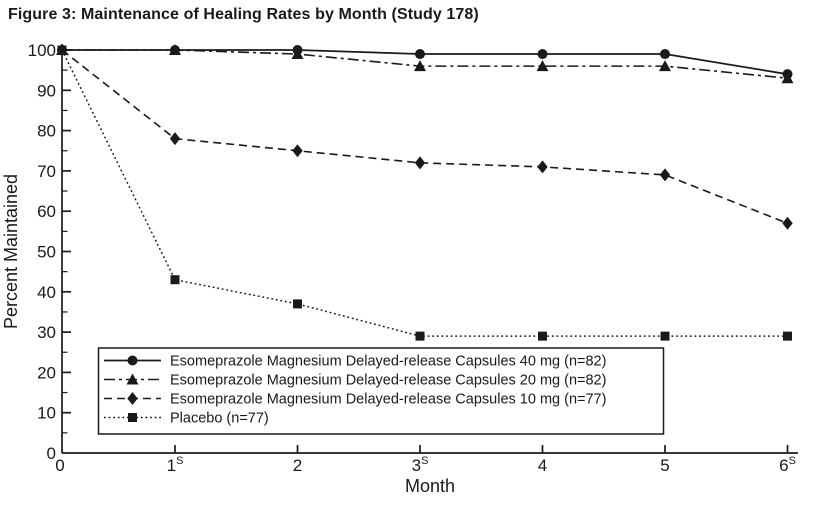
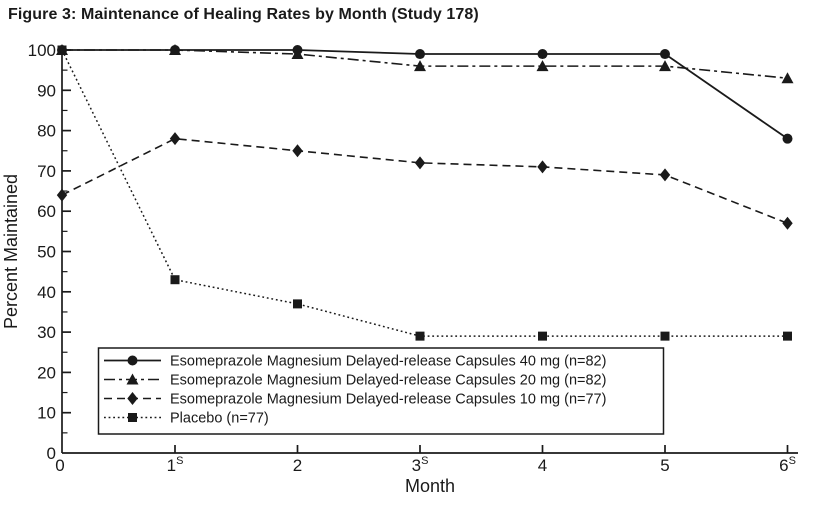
Esomeprazole Magnesium Delayed-release Capsules 10 mg (n=77)/0: 100 -> 64
Esomeprazole Magnesium Delayed-release Capsules 40 mg (n=82)/6: 94 -> 78
